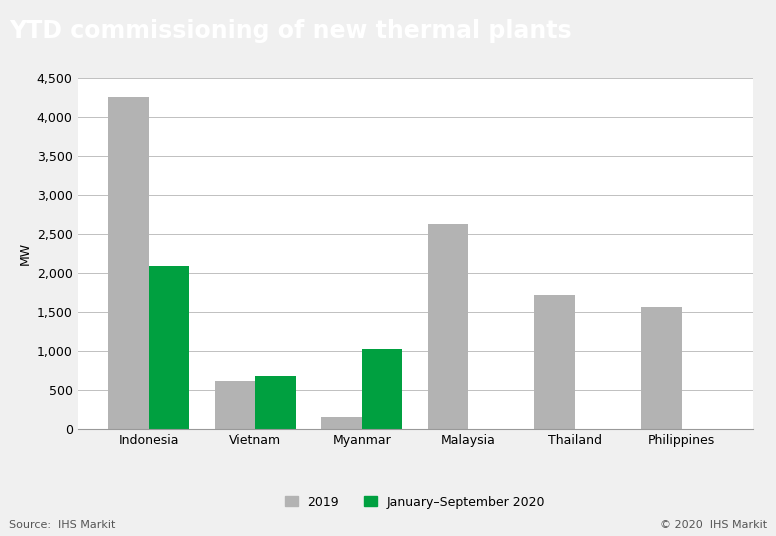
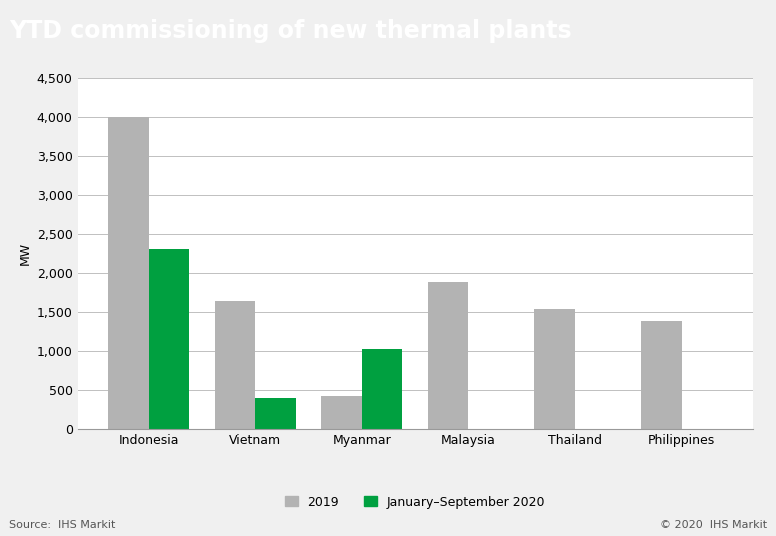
2019/Indonesia: 4,250 -> 4,000
January–September 2020/Indonesia: 2,090 -> 2,300
2019/Vietnam: 610 -> 1,640
January–September 2020/Vietnam: 680 -> 400
2019/Myanmar: 160 -> 420
2019/Malaysia: 2,620 -> 1,880
2019/Thailand: 1,710 -> 1,540
2019/Philippines: 1,560 -> 1,380
